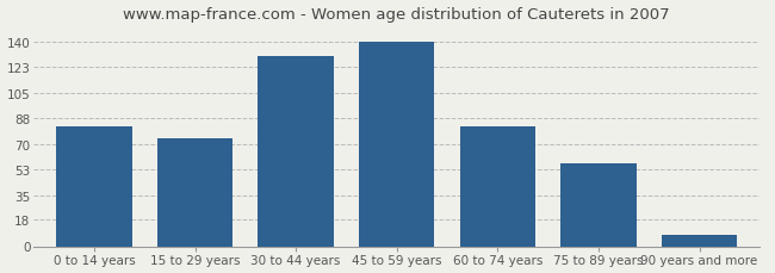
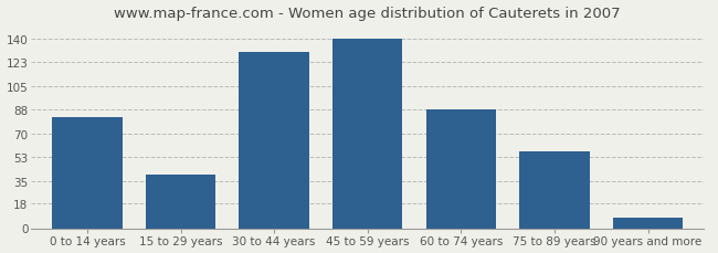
15 to 29 years: 74 -> 40
60 to 74 years: 82 -> 88
